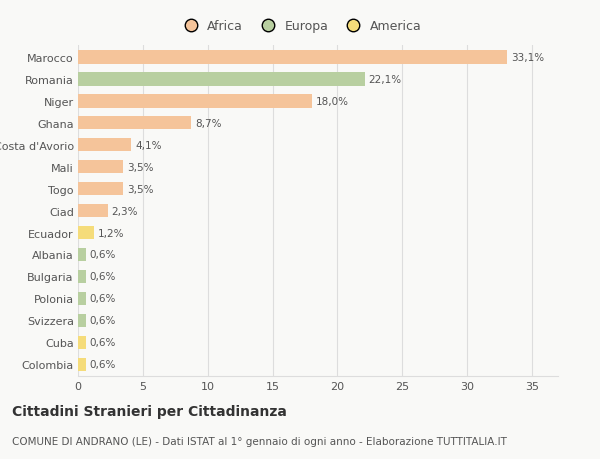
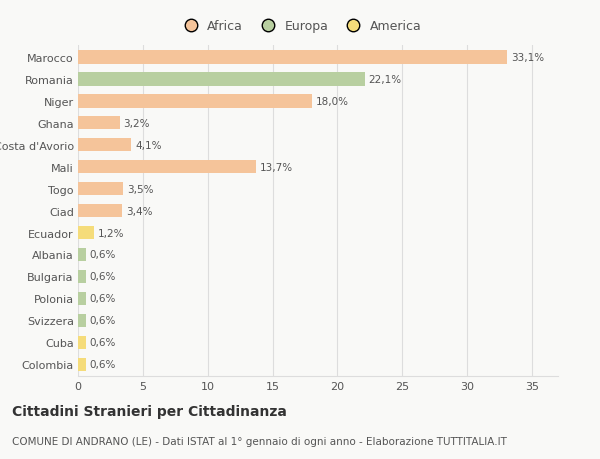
Ghana: 8,7% -> 3,2%
Mali: 3,5% -> 13,7%
Ciad: 2,3% -> 3,4%
